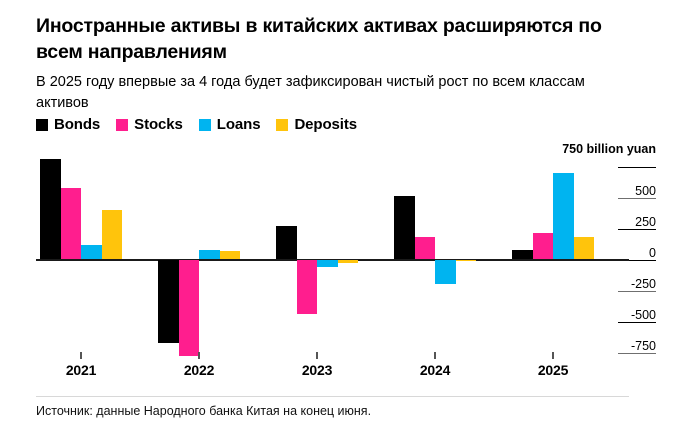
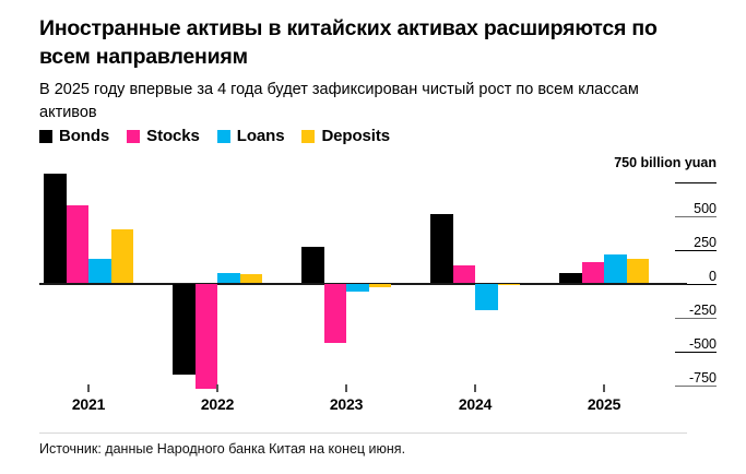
Loans/2021: 120 -> 180
Stocks/2024: 180 -> 130
Stocks/2025: 210 -> 160
Loans/2025: 700 -> 220
